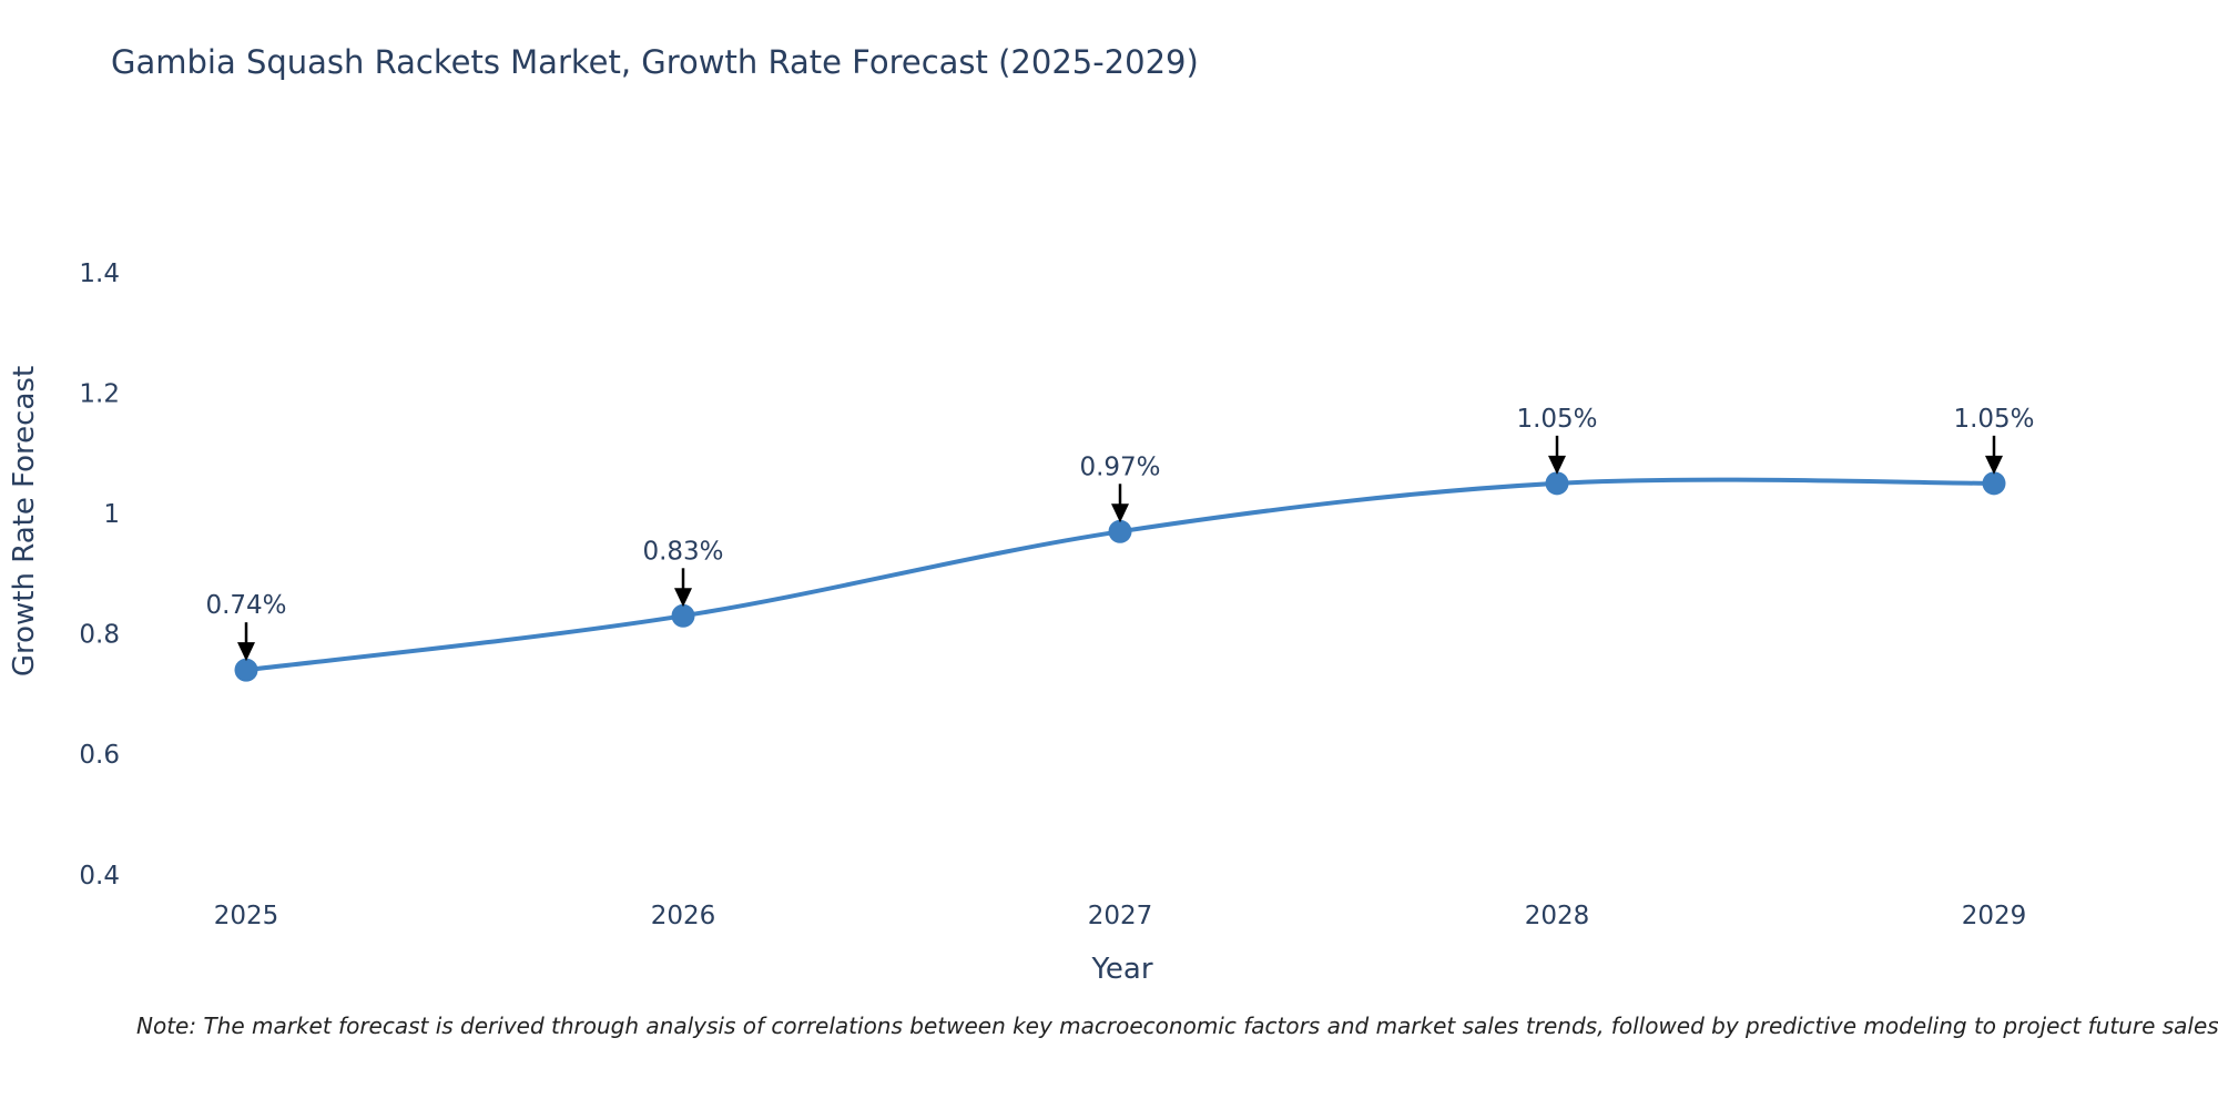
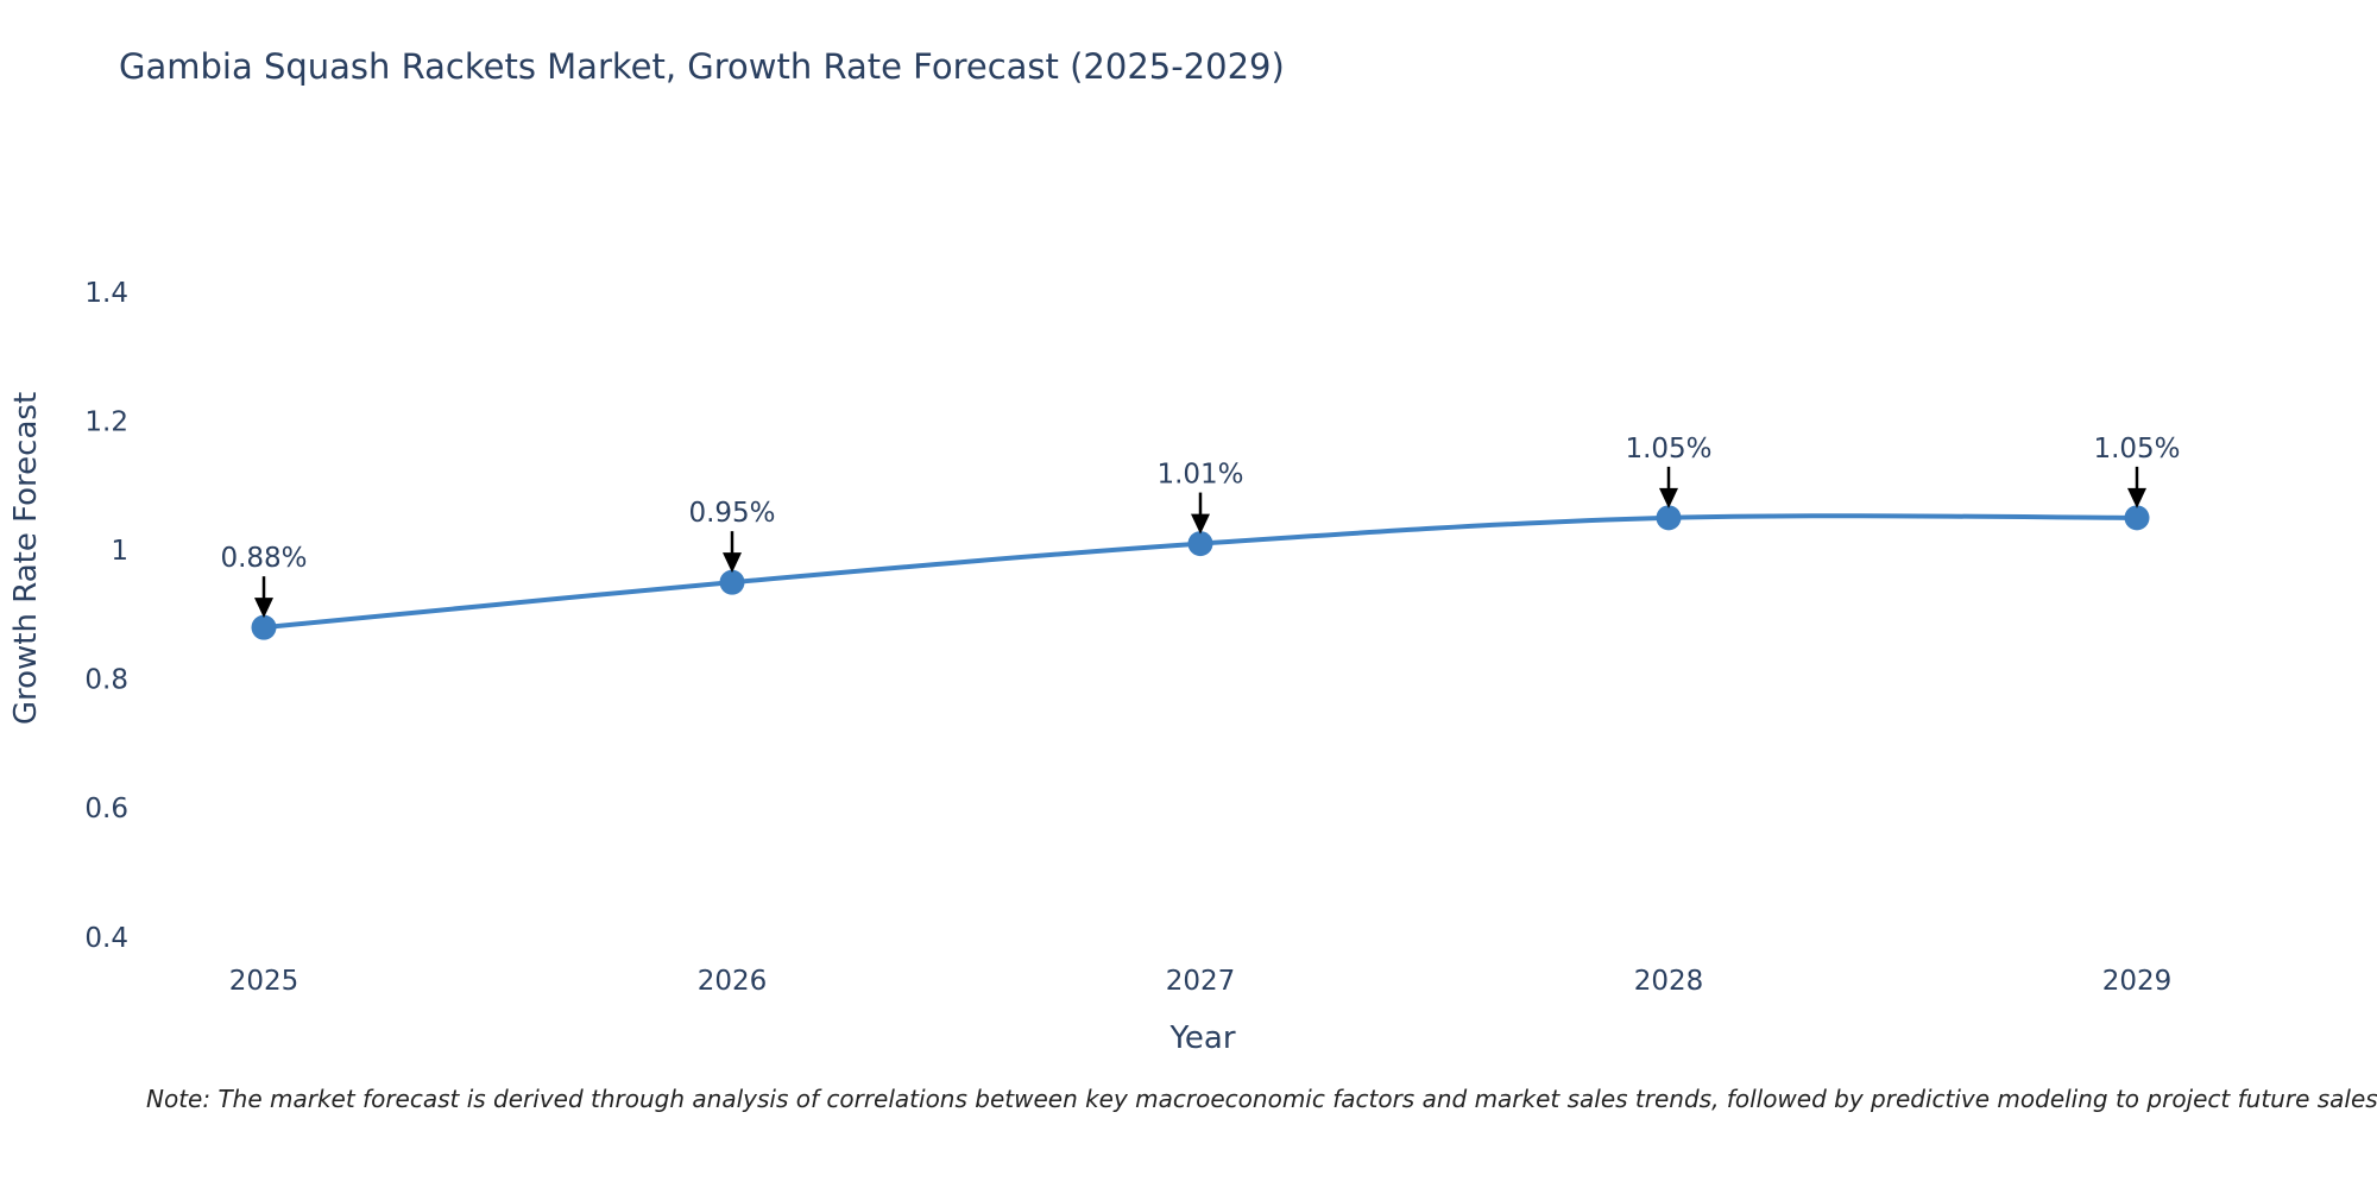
2025: 0.74% -> 0.88%
2026: 0.83% -> 0.95%
2027: 0.97% -> 1.01%
